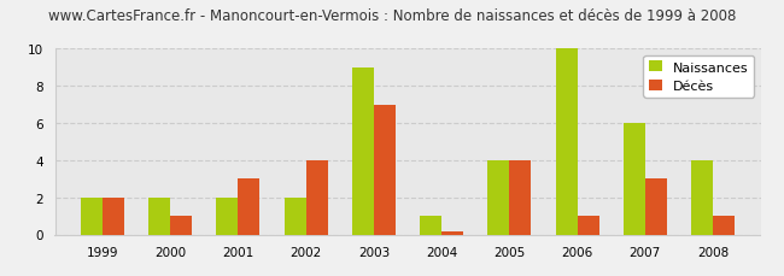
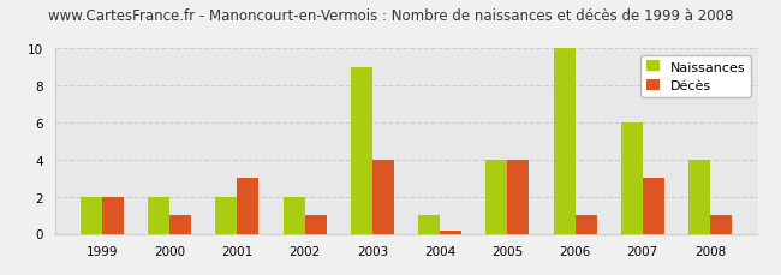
Décès/2002: 4.0 -> 1.0
Décès/2003: 7.0 -> 4.0
